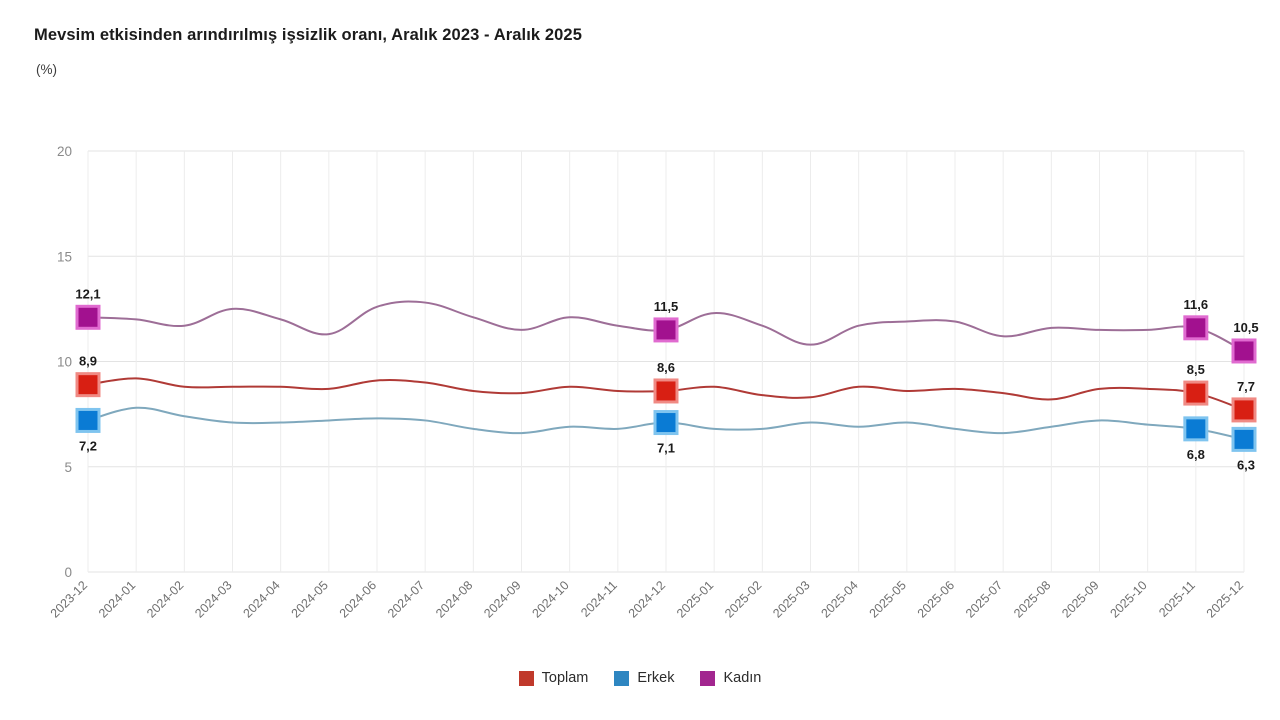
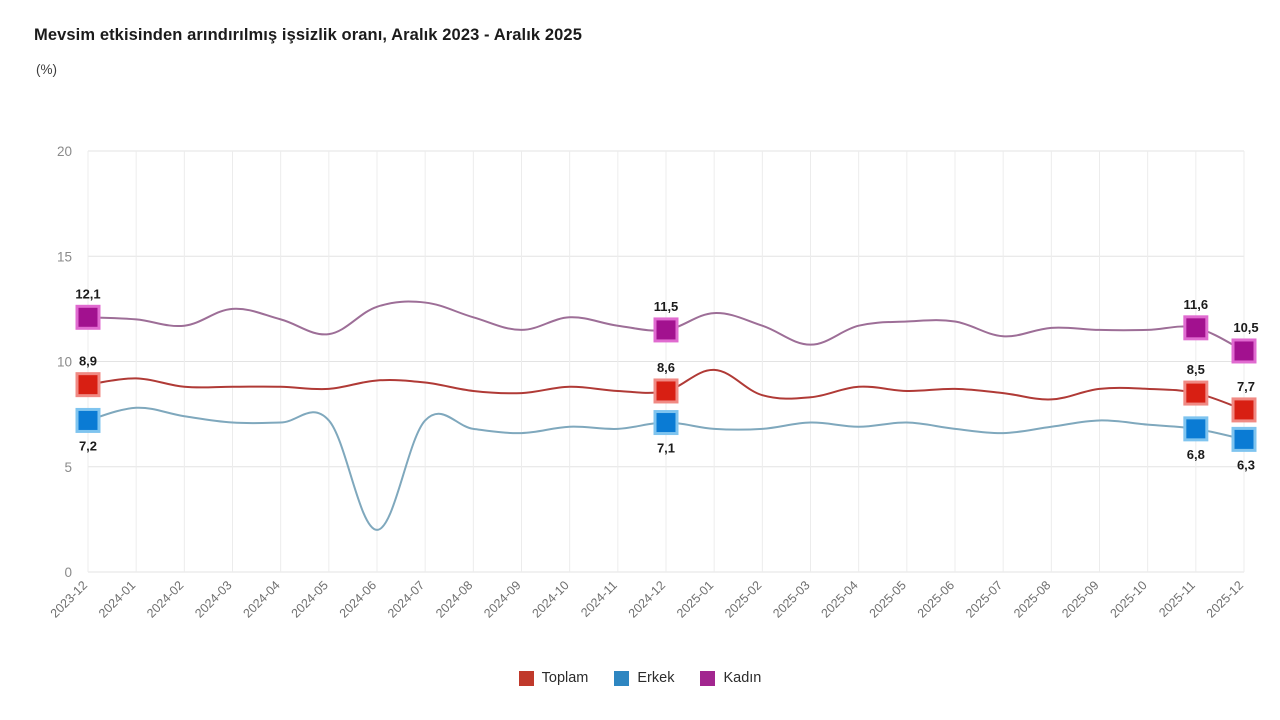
Erkek/2024-06: 7.3 -> 2.0
Toplam/2025-01: 8.8 -> 9.6
